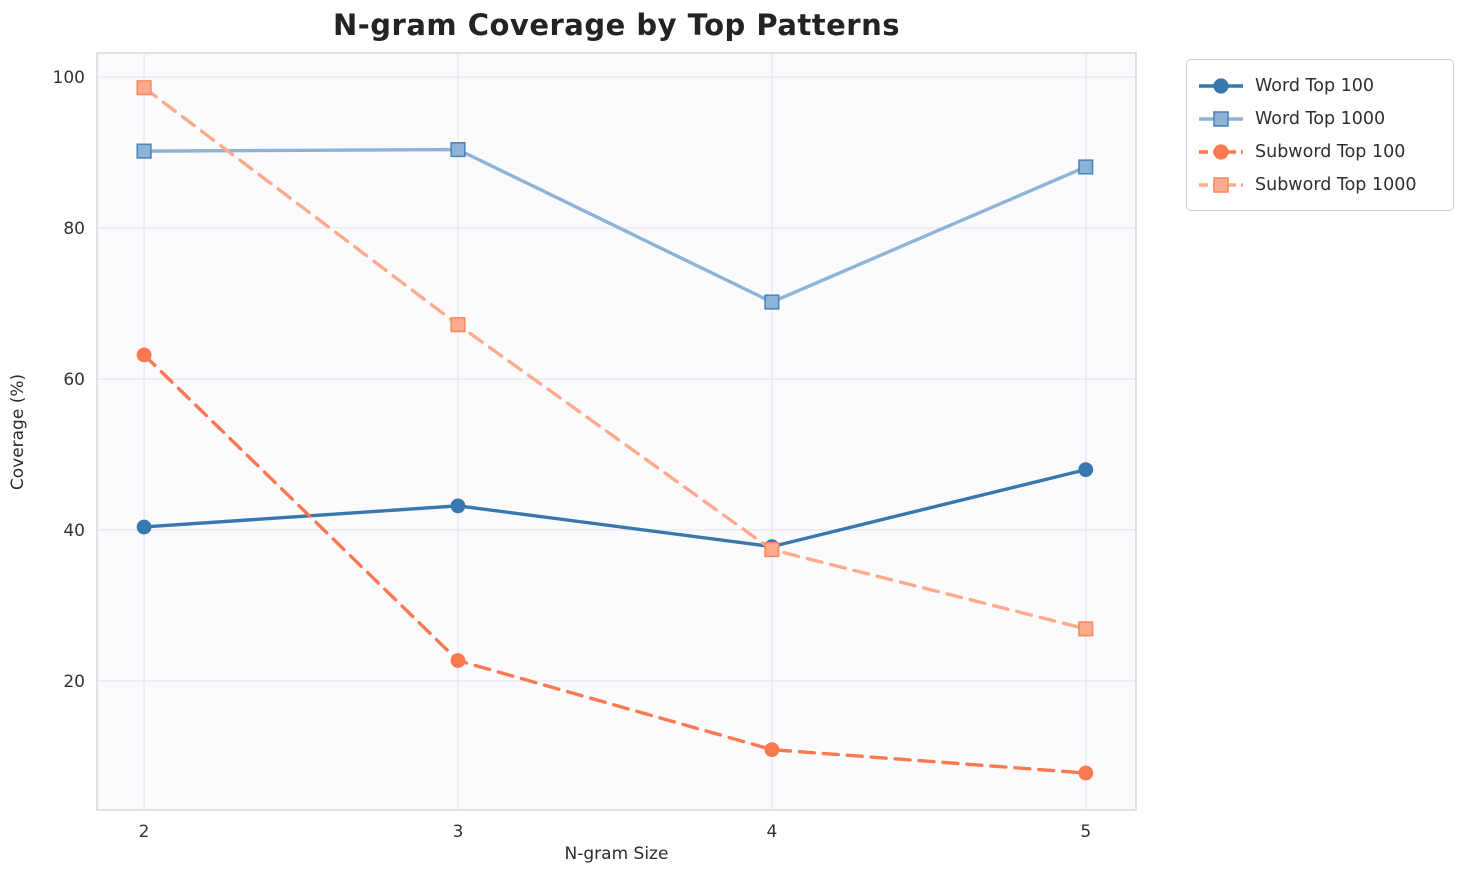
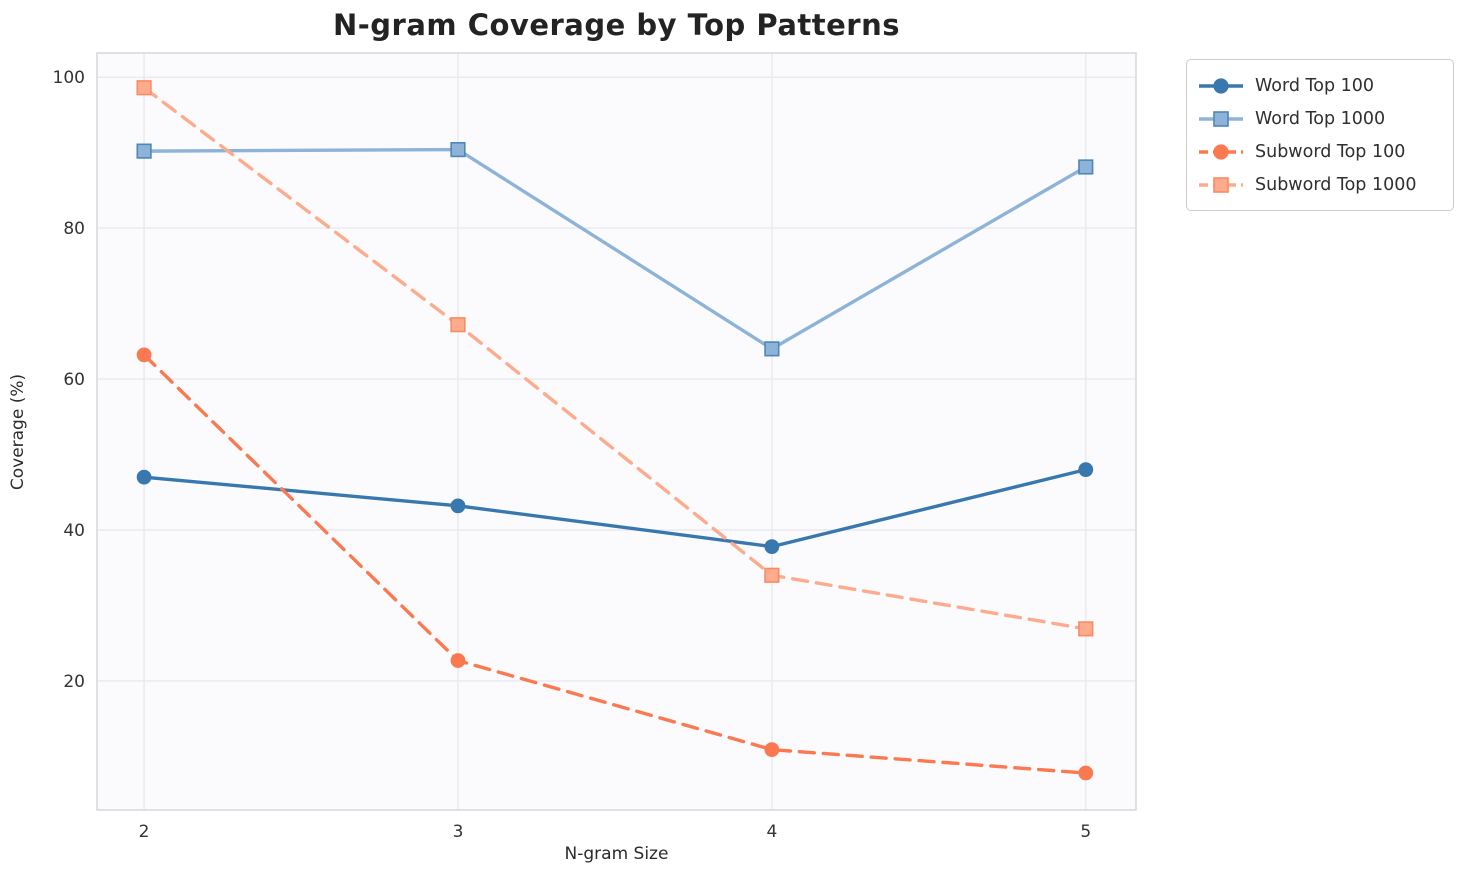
Word Top 100/2: 40 -> 47
Word Top 1000/4: 70 -> 64
Subword Top 1000/4: 37 -> 34
